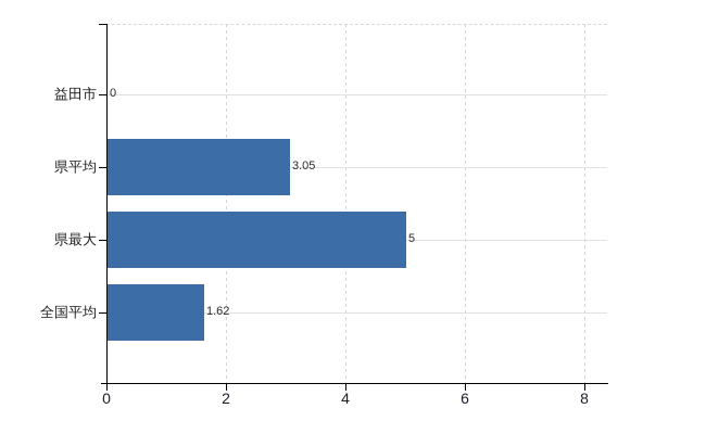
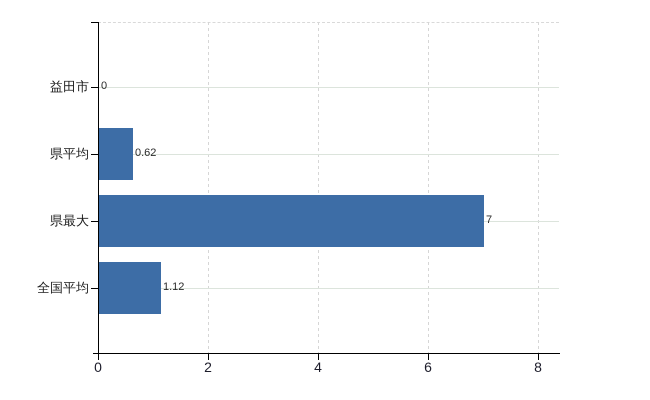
県平均: 3.05 -> 0.62
県最大: 5 -> 7
全国平均: 1.62 -> 1.12
